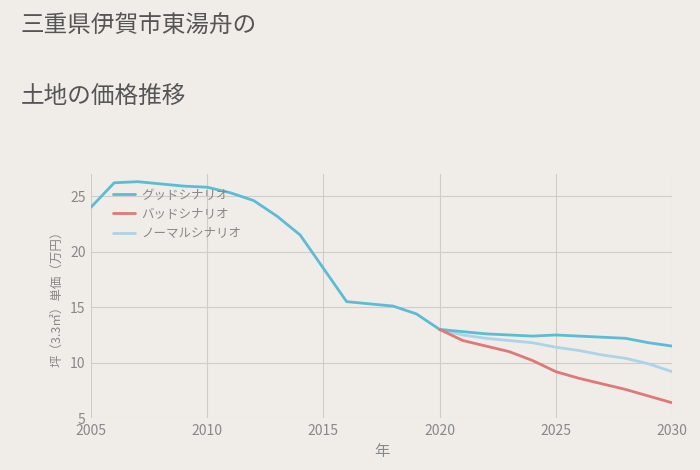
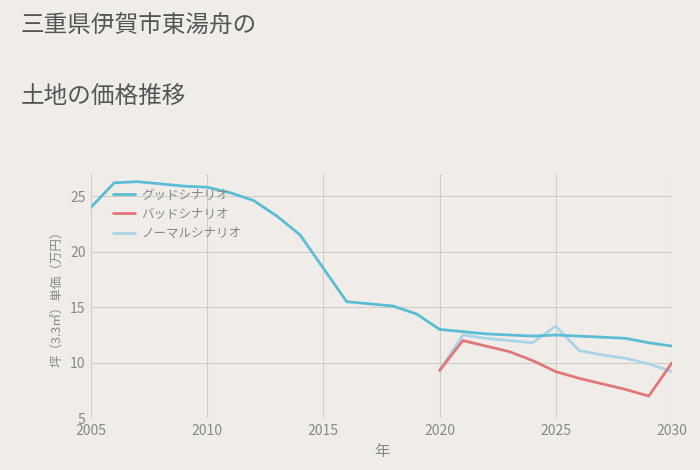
バッドシナリオ/2020: 13.0 -> 9.3
ノーマルシナリオ/2020: 13.0 -> 9.3
ノーマルシナリオ/2025: 11.4 -> 13.3
バッドシナリオ/2030: 6.4 -> 10.0
